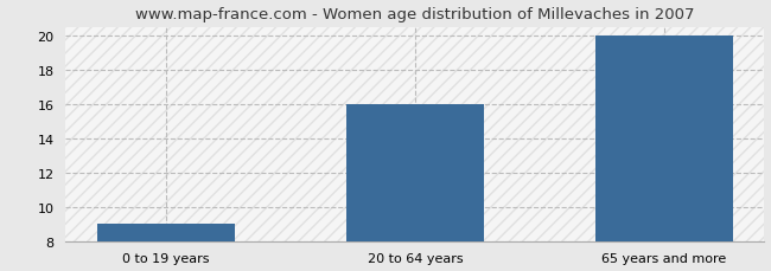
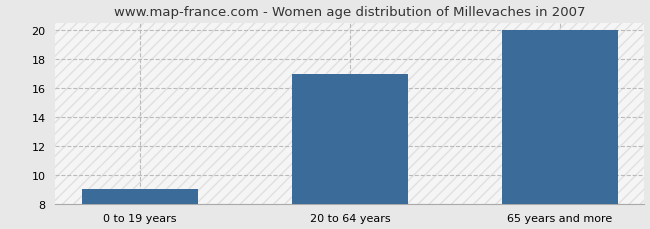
20 to 64 years: 16 -> 17
